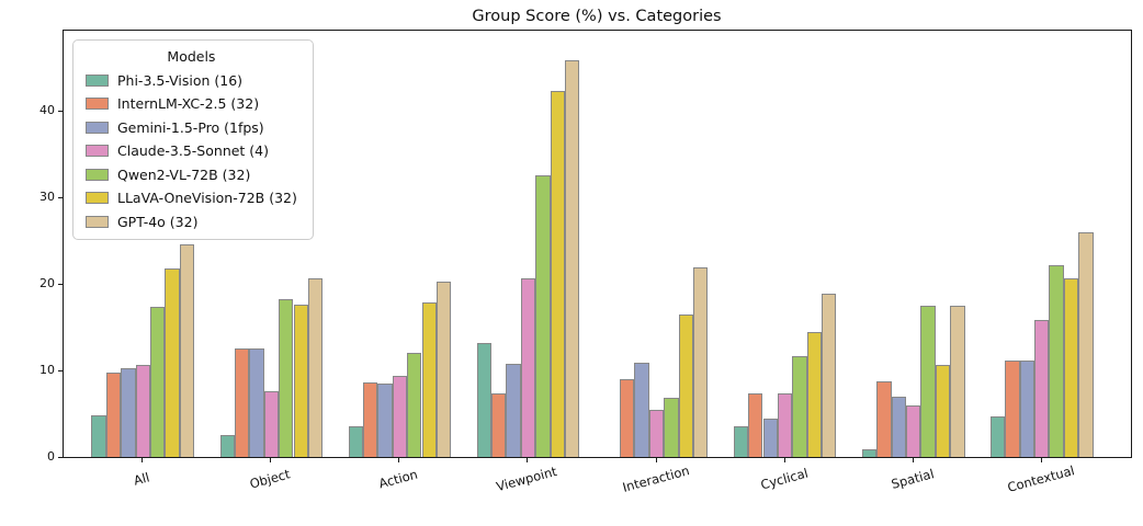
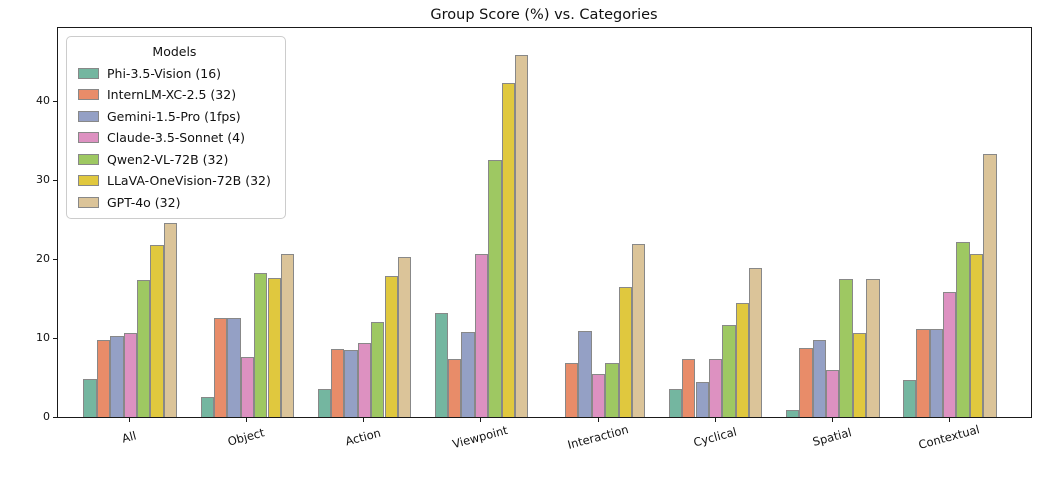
InternLM-XC-2.5 (32)/Interaction: 9 -> 7
Gemini-1.5-Pro (1fps)/Spatial: 7 -> 10
GPT-4o (32)/Contextual: 26 -> 33
